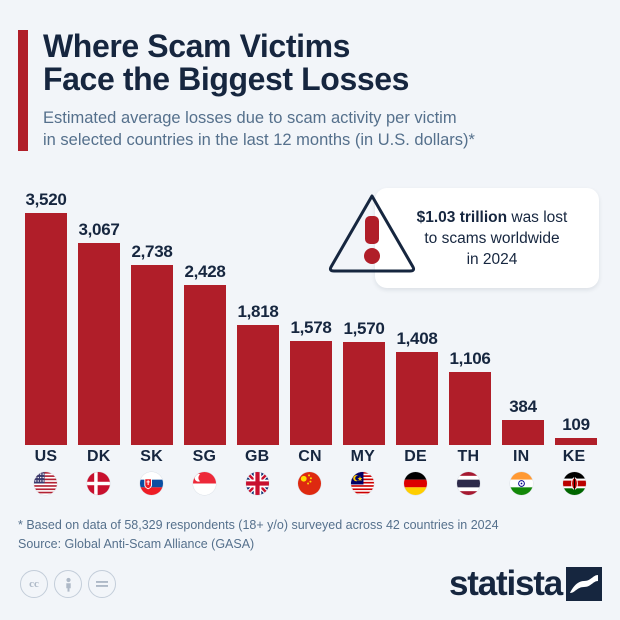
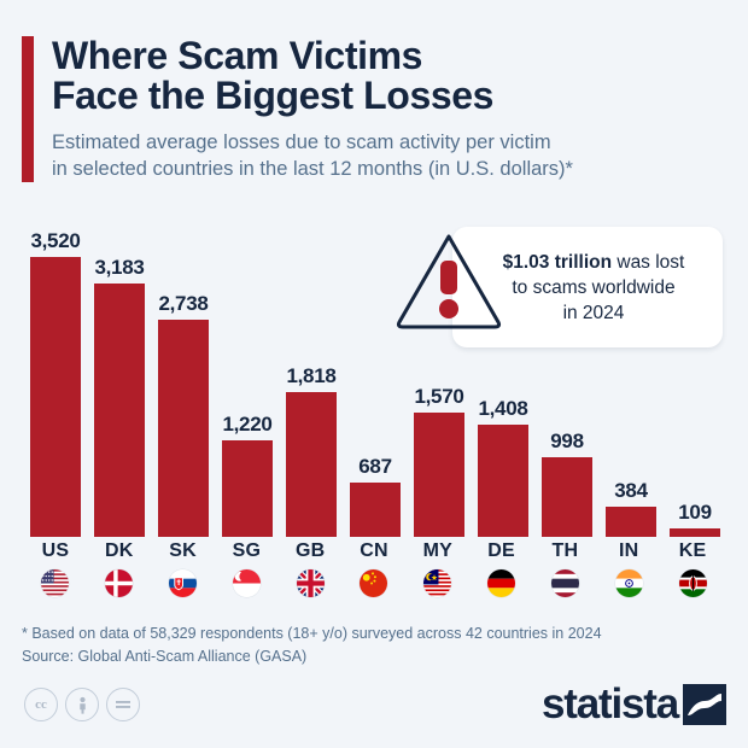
DK: 3,067 -> 3,183
SG: 2,428 -> 1,220
CN: 1,578 -> 687
TH: 1,106 -> 998
